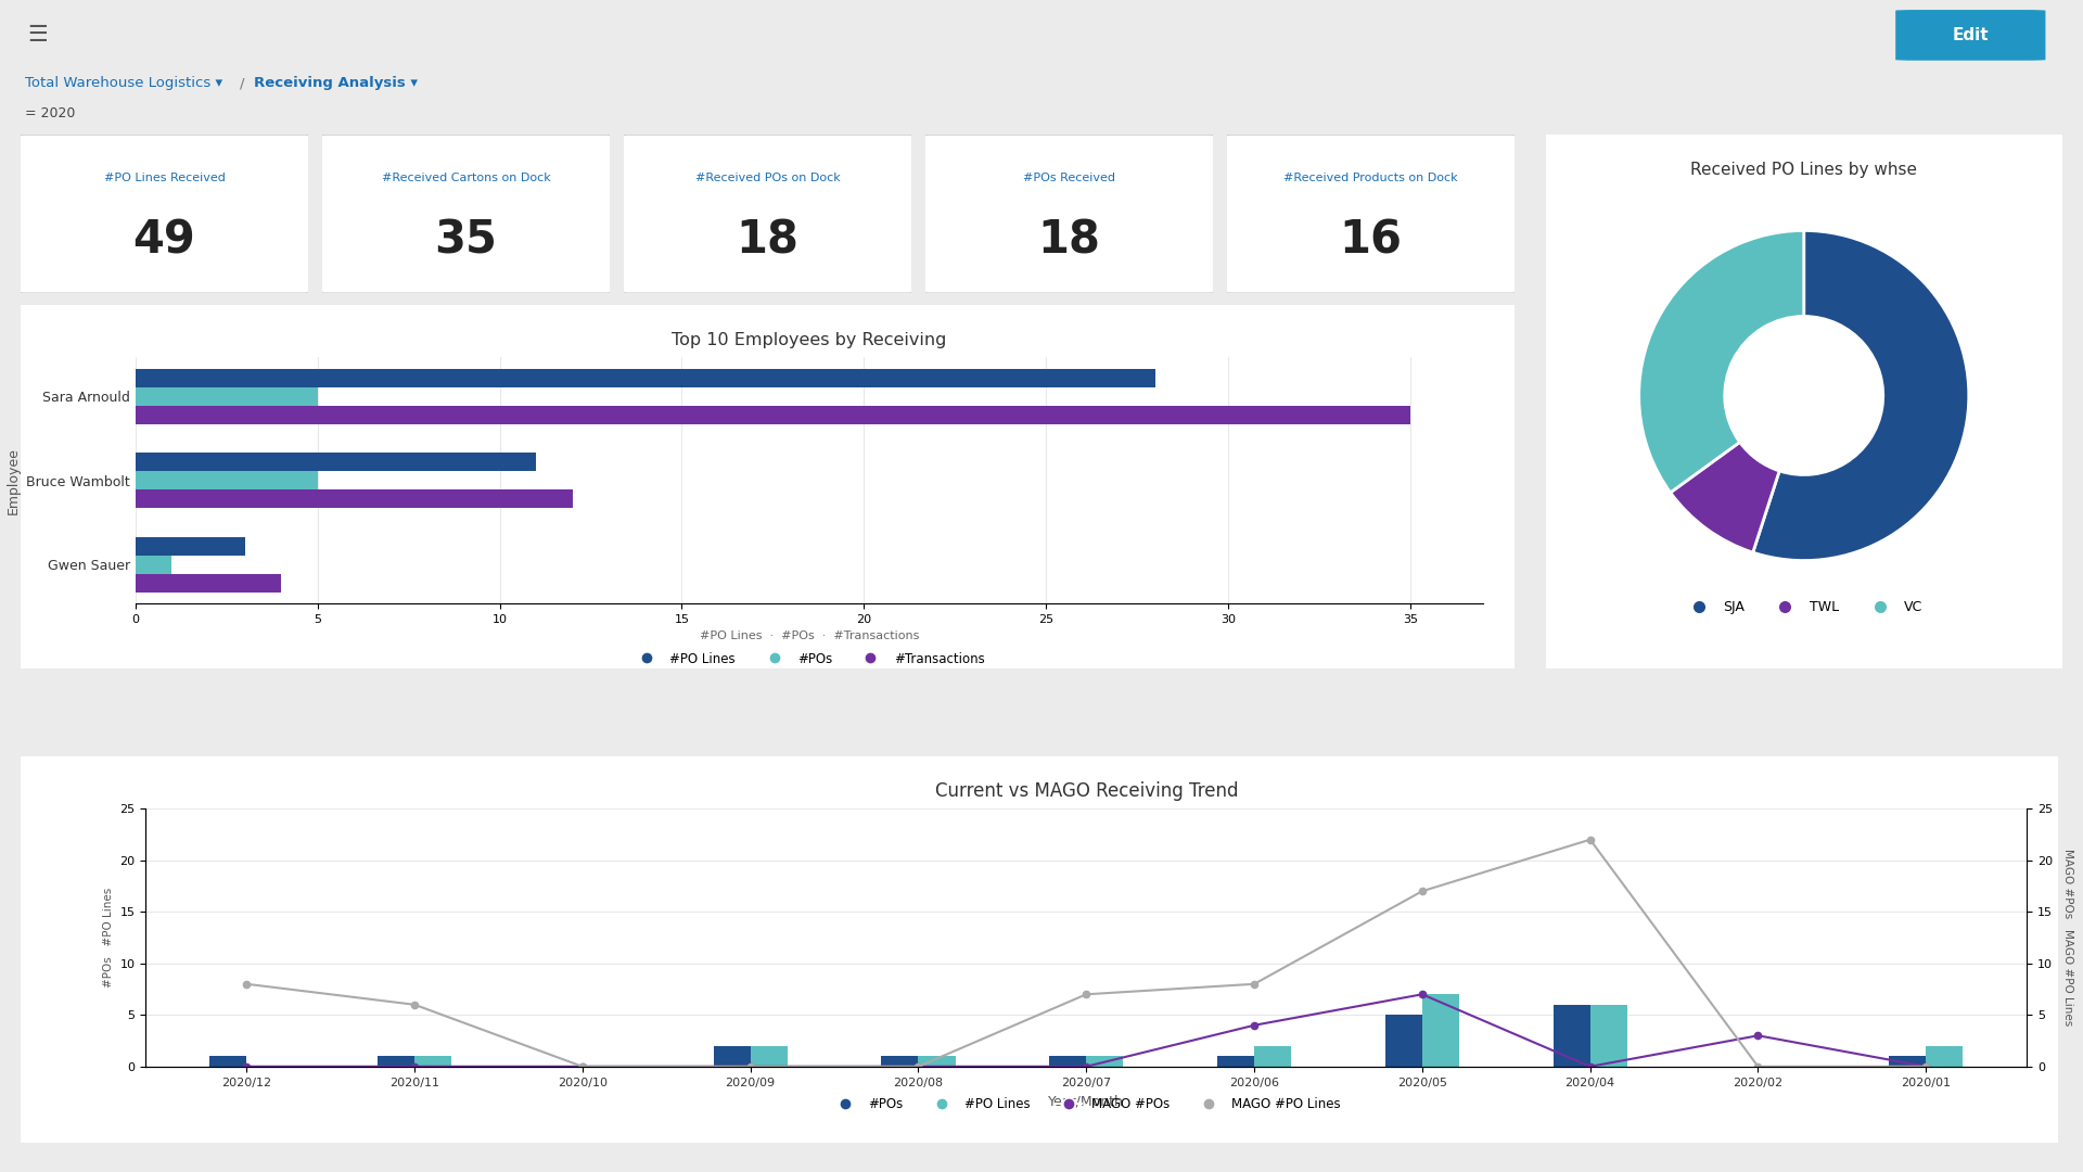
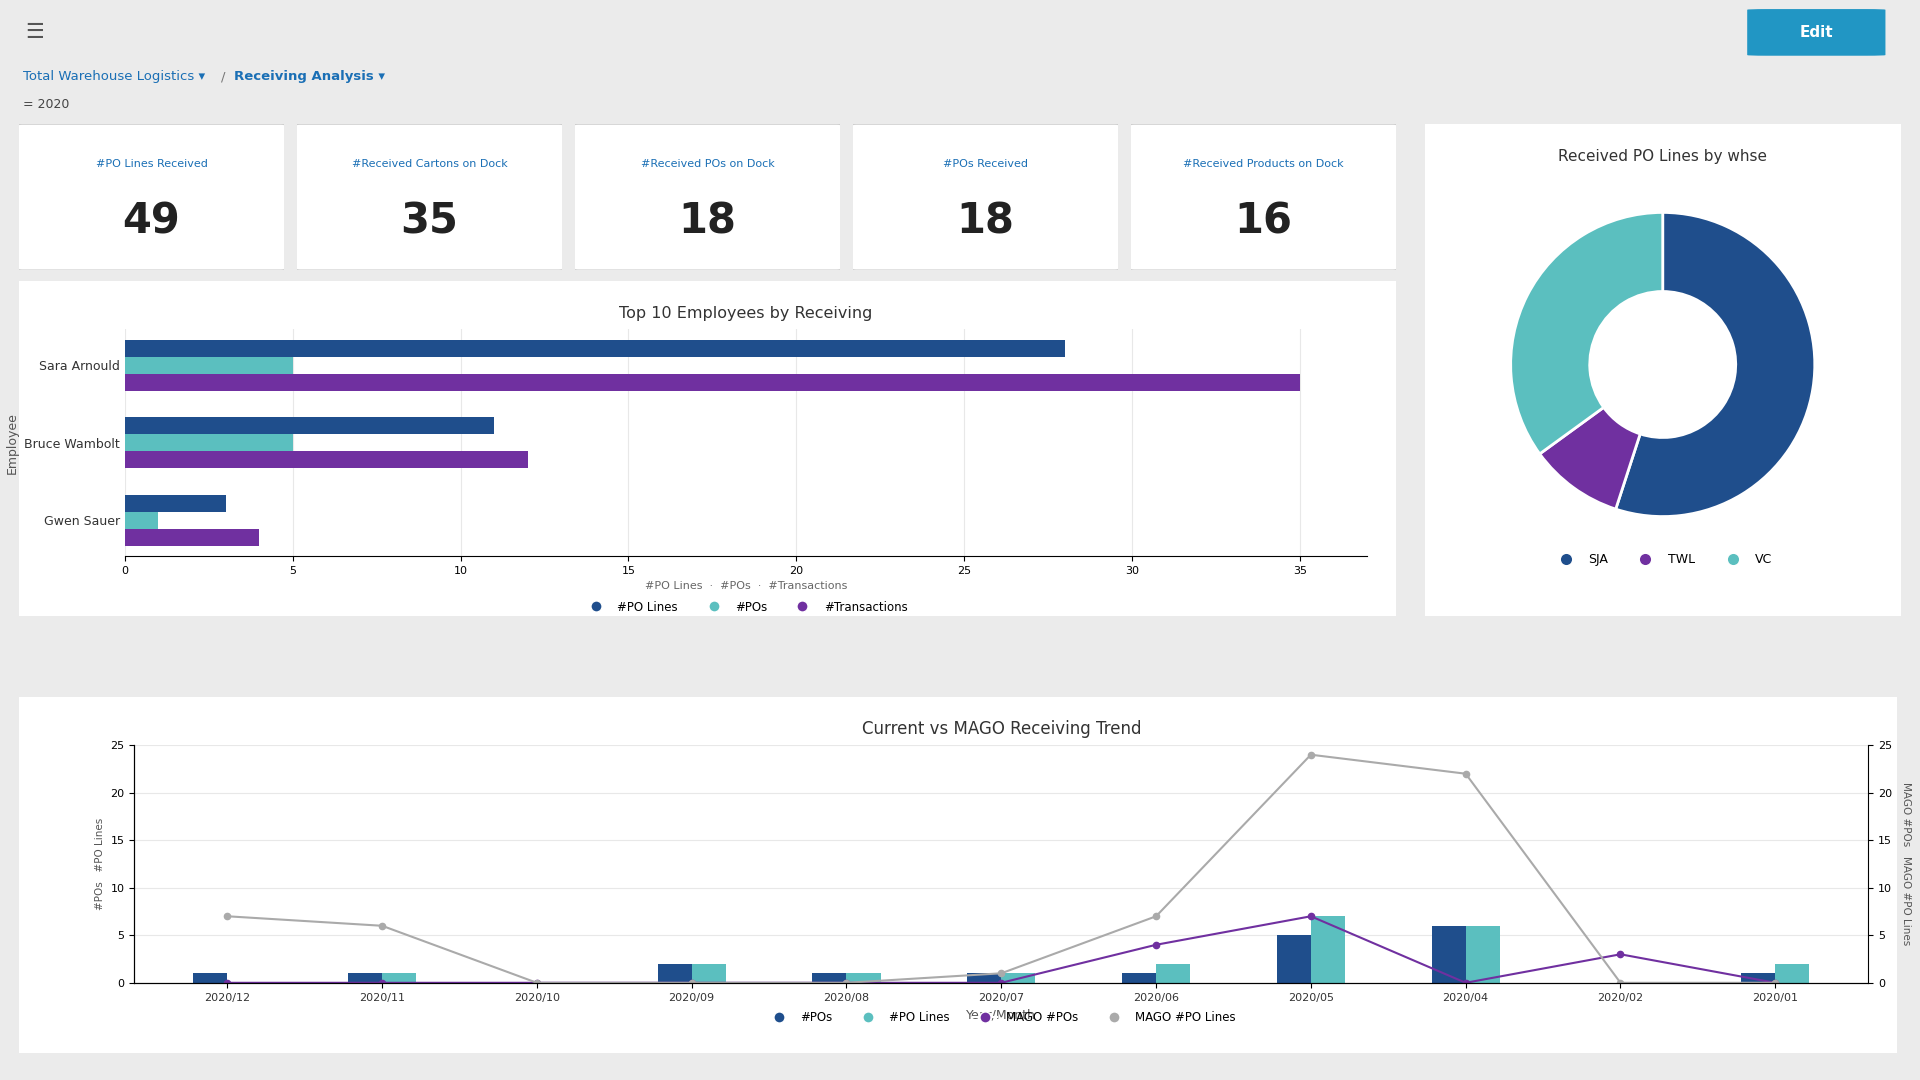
Current vs MAGO Receiving Trend/MAGO #PO Lines/2020/12: 8 -> 7
Current vs MAGO Receiving Trend/MAGO #PO Lines/2020/07: 7 -> 1
Current vs MAGO Receiving Trend/MAGO #PO Lines/2020/06: 8 -> 7
Current vs MAGO Receiving Trend/MAGO #PO Lines/2020/05: 17 -> 24
